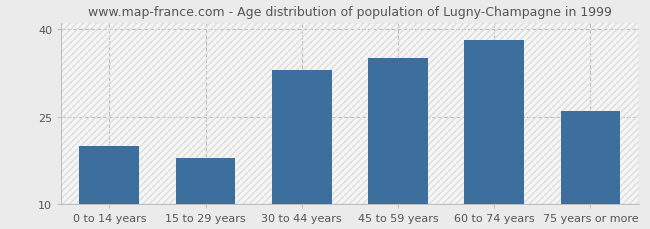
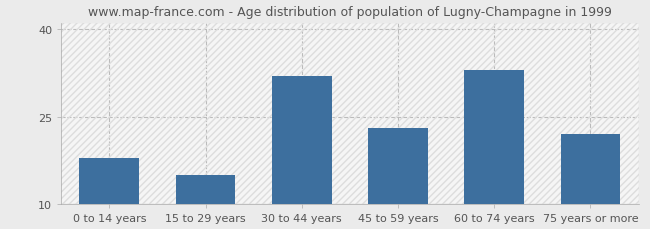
0 to 14 years: 20 -> 18
15 to 29 years: 18 -> 15
30 to 44 years: 33 -> 32
45 to 59 years: 35 -> 23
60 to 74 years: 38 -> 33
75 years or more: 26 -> 22
